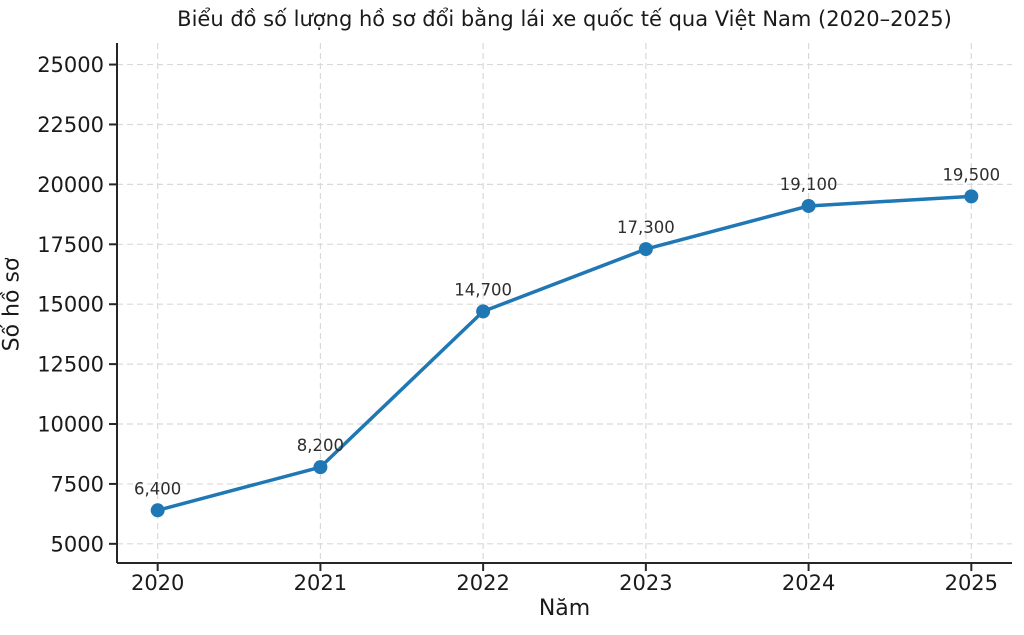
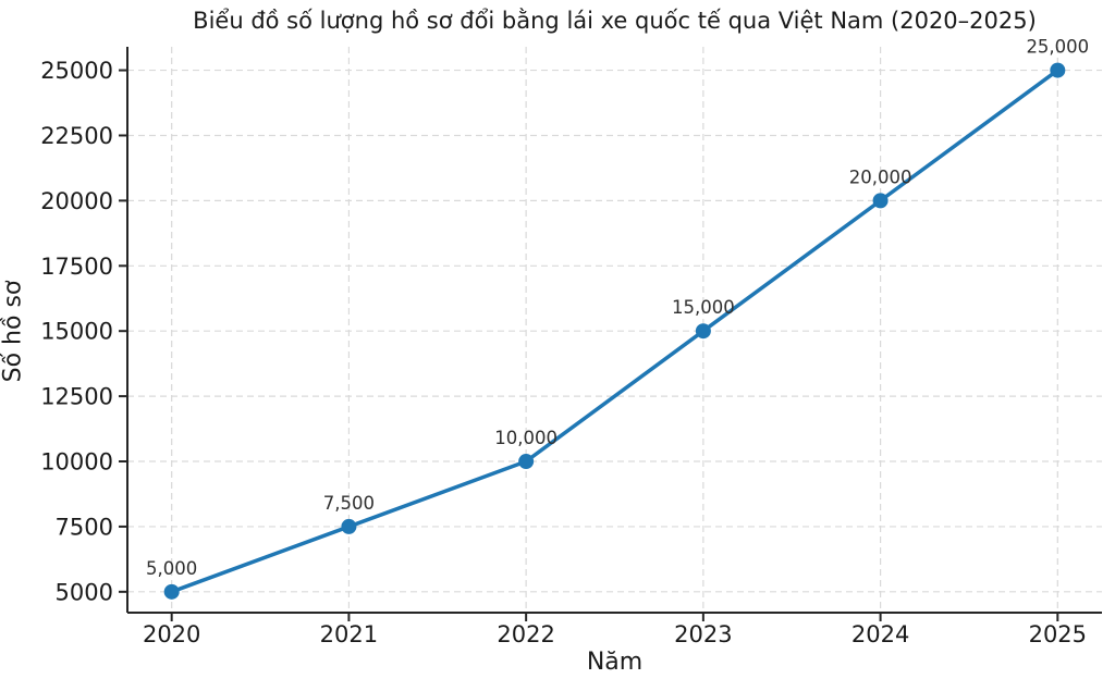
2020: 6,400 -> 5,000
2021: 8,200 -> 7,500
2022: 14,700 -> 10,000
2023: 17,300 -> 15,000
2024: 19,100 -> 20,000
2025: 19,500 -> 25,000
